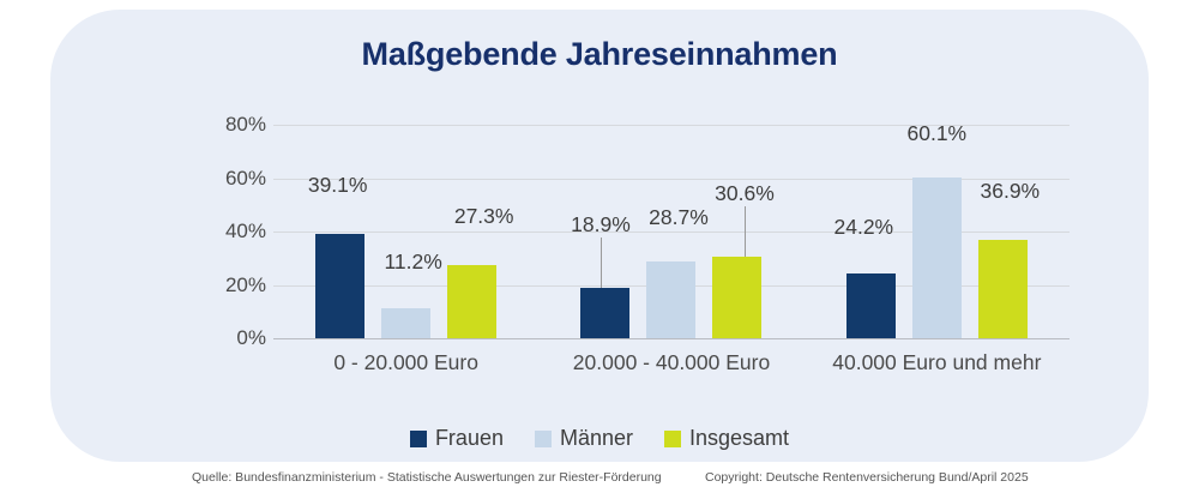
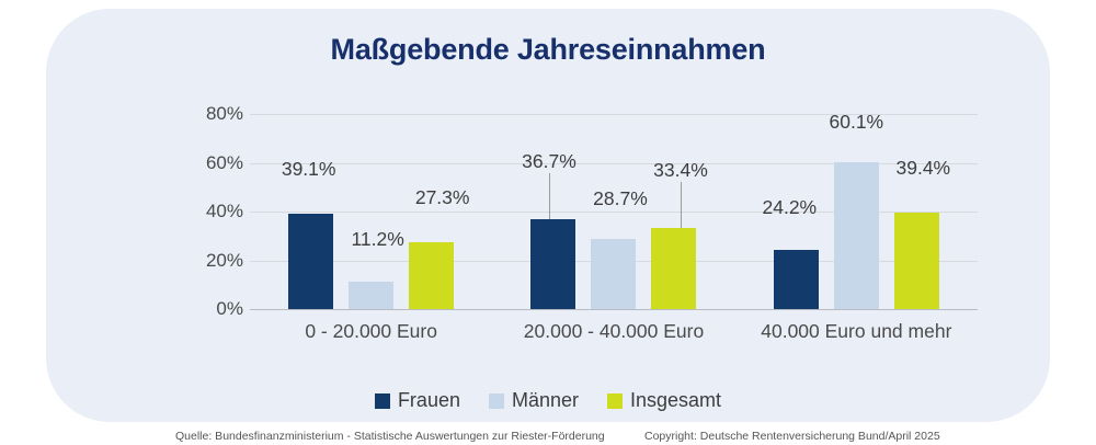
Frauen/20.000 - 40.000 Euro: 18.9% -> 36.7%
Insgesamt/20.000 - 40.000 Euro: 30.6% -> 33.4%
Insgesamt/40.000 Euro und mehr: 36.9% -> 39.4%
